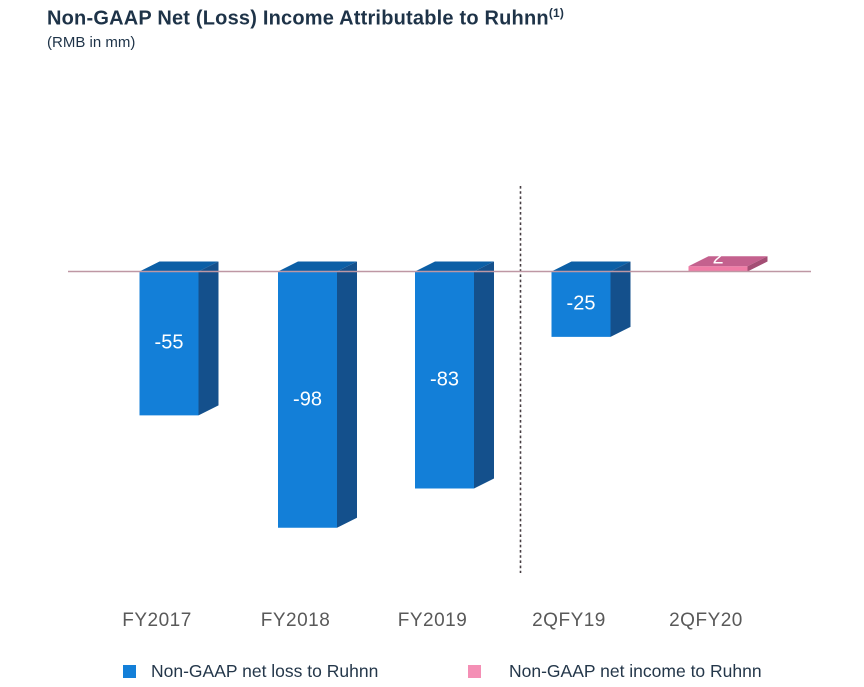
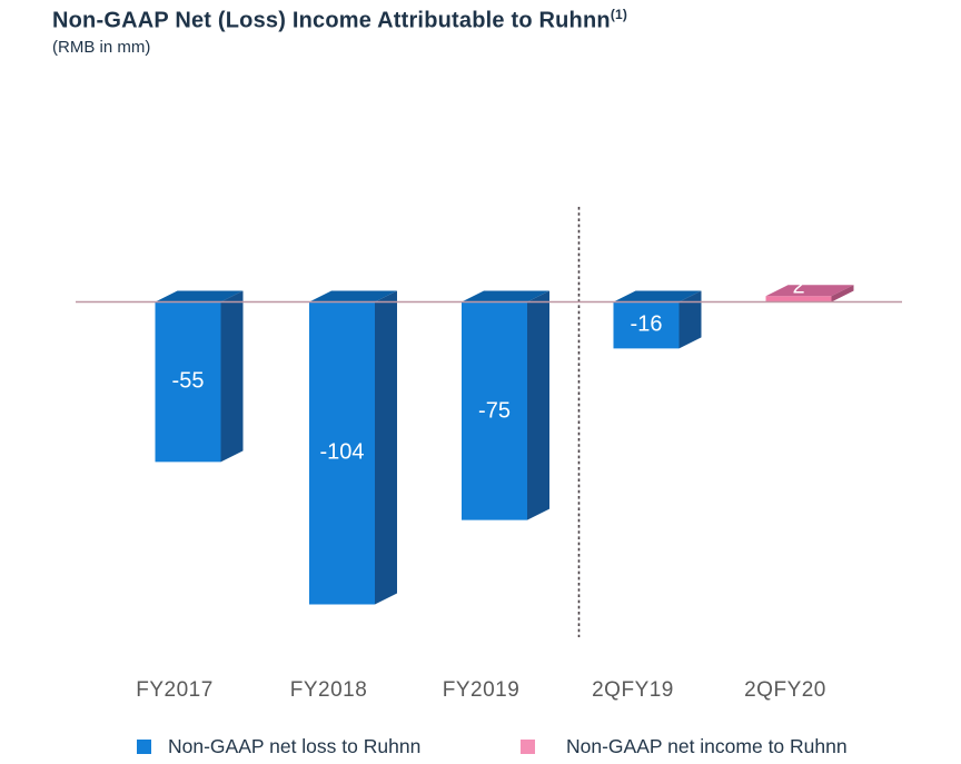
FY2018: -98 -> -104
FY2019: -83 -> -75
2QFY19: -25 -> -16
